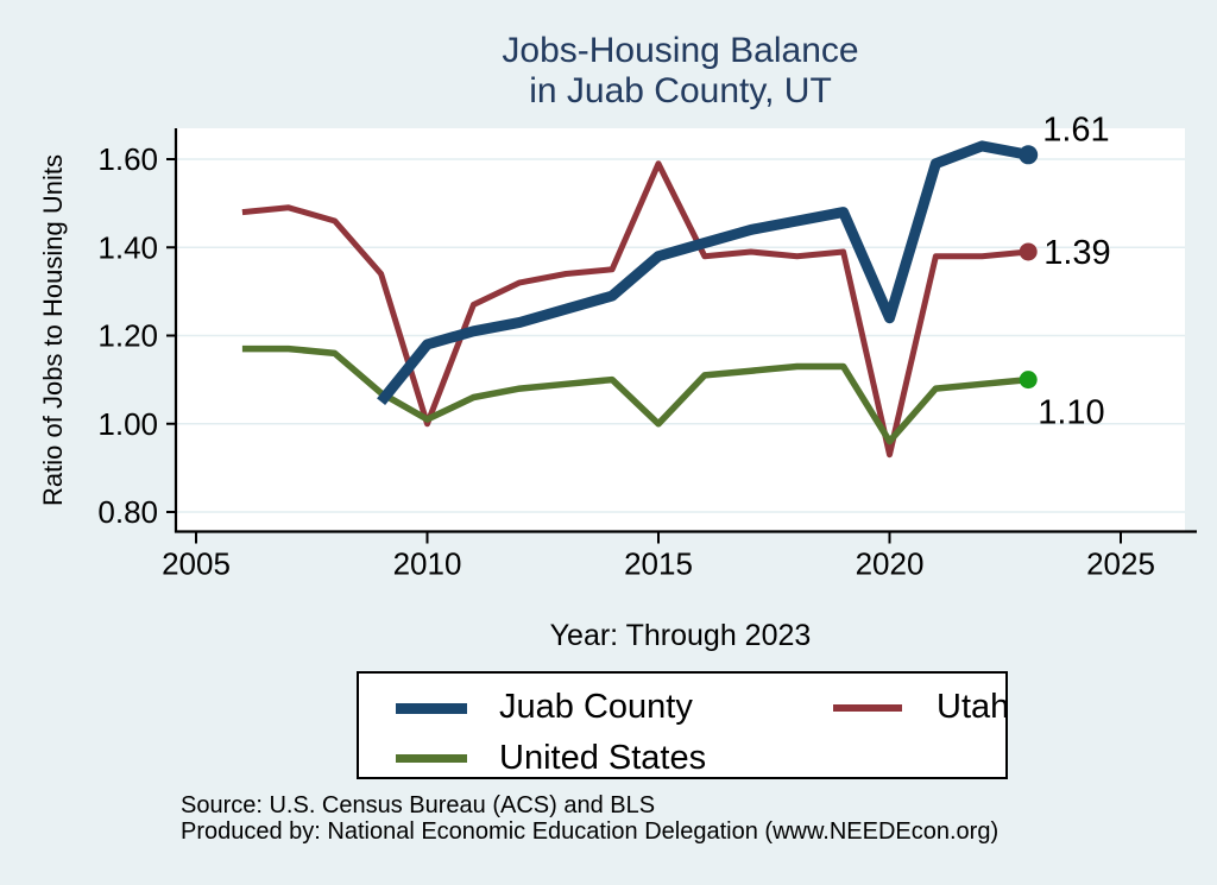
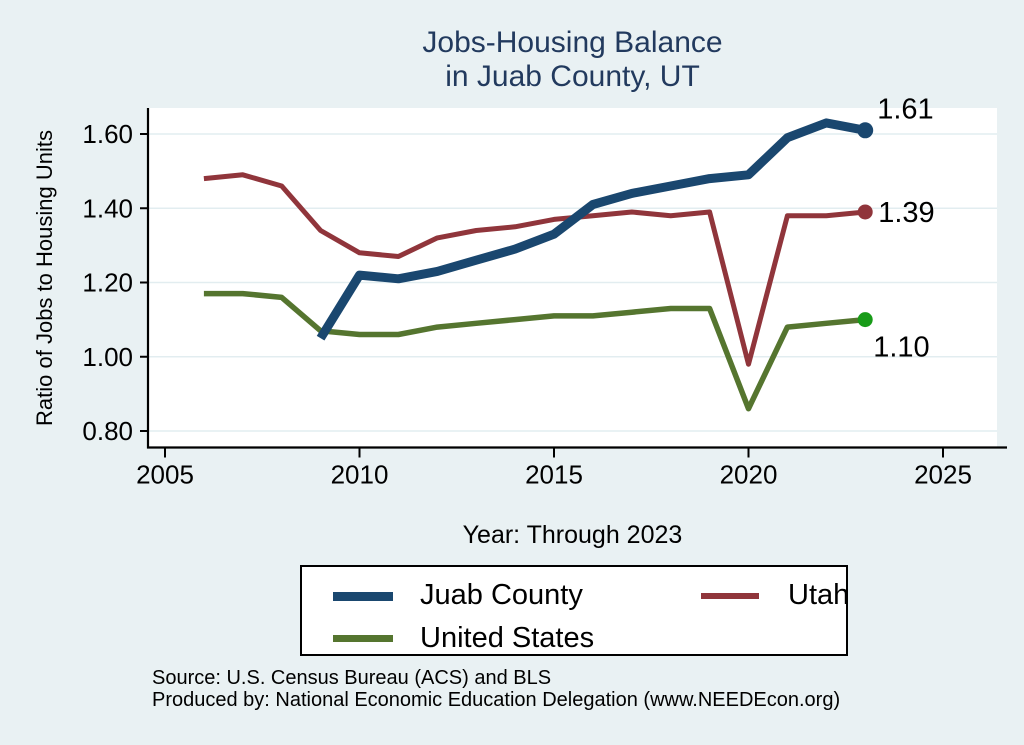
Utah/2010: 1.00 -> 1.28
United States/2010: 1.01 -> 1.06
Juab County/2010: 1.18 -> 1.22
Utah/2015: 1.59 -> 1.37
United States/2015: 1.00 -> 1.11
Juab County/2015: 1.38 -> 1.33
Utah/2020: 0.93 -> 0.98
United States/2020: 0.96 -> 0.86
Juab County/2020: 1.24 -> 1.49
